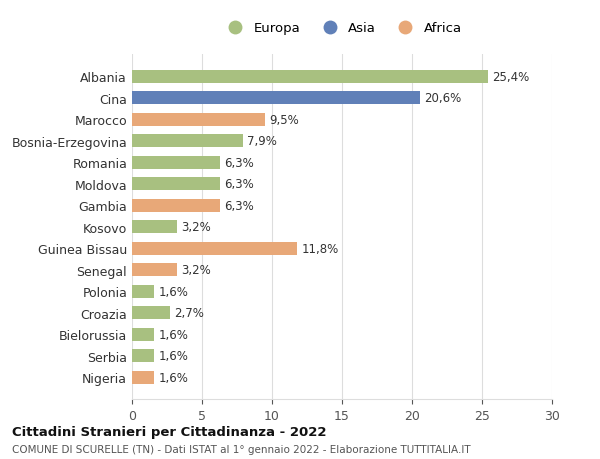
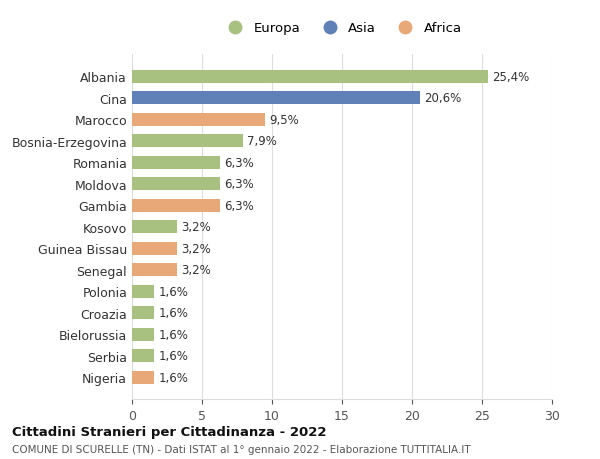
Guinea Bissau: 11,8% -> 3,2%
Croazia: 2,7% -> 1,6%
